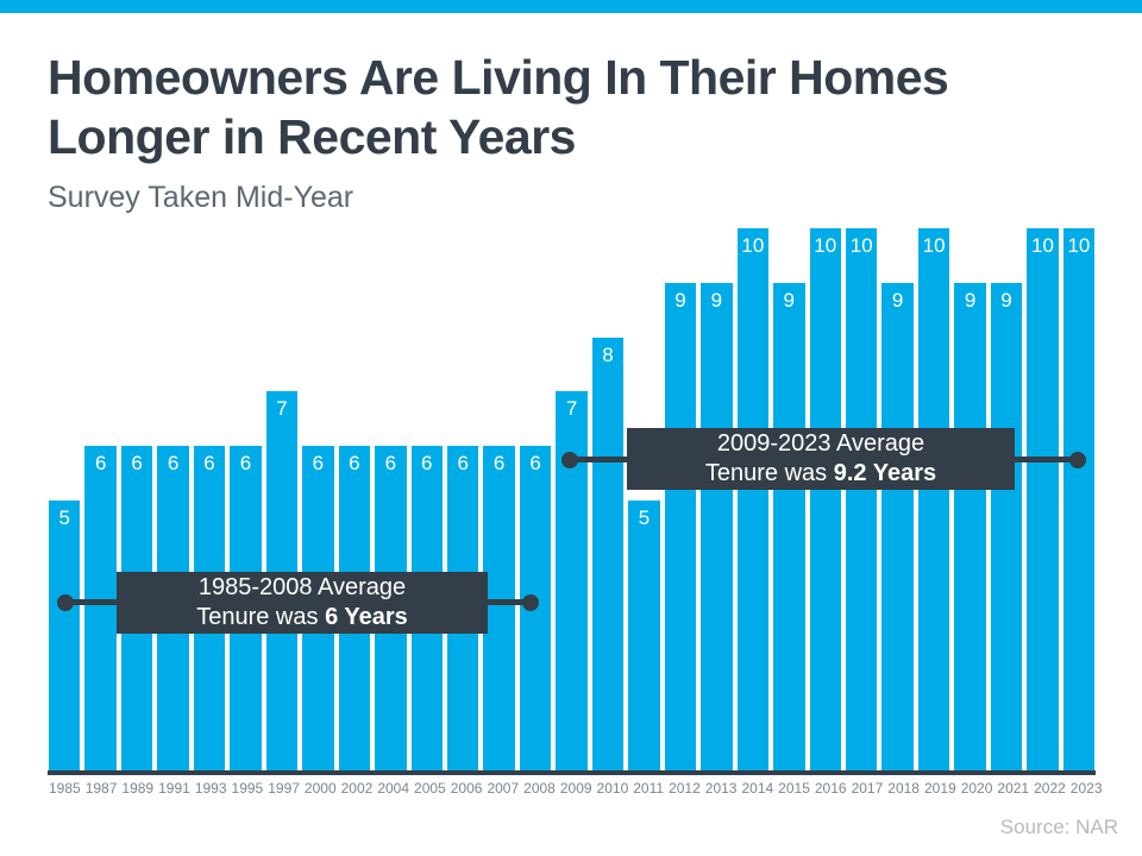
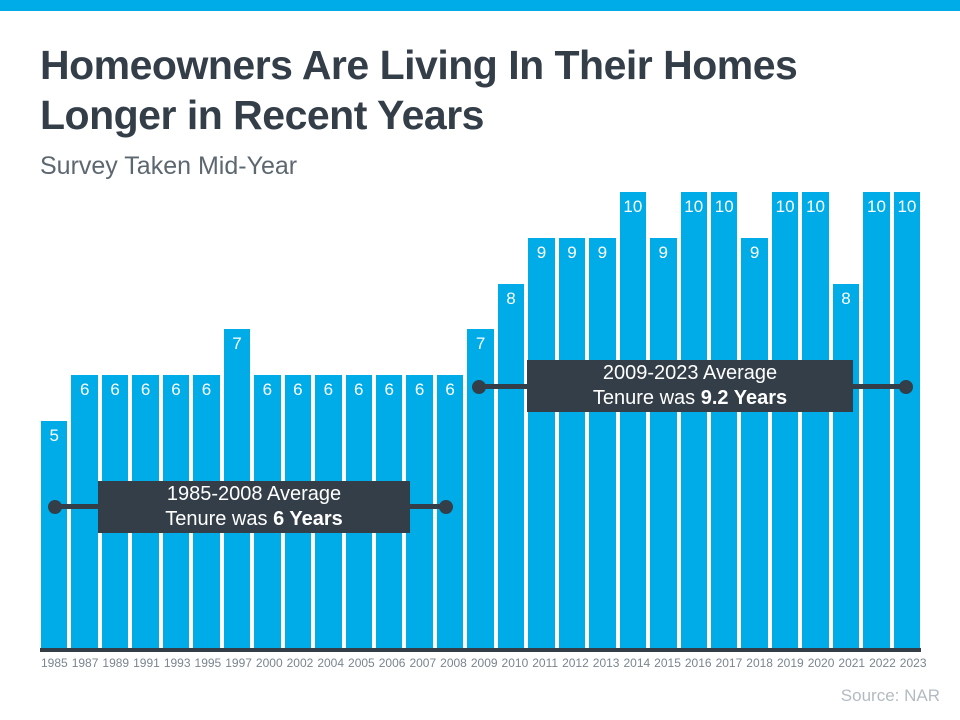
2011: 5 -> 9
2020: 9 -> 10
2021: 9 -> 8
